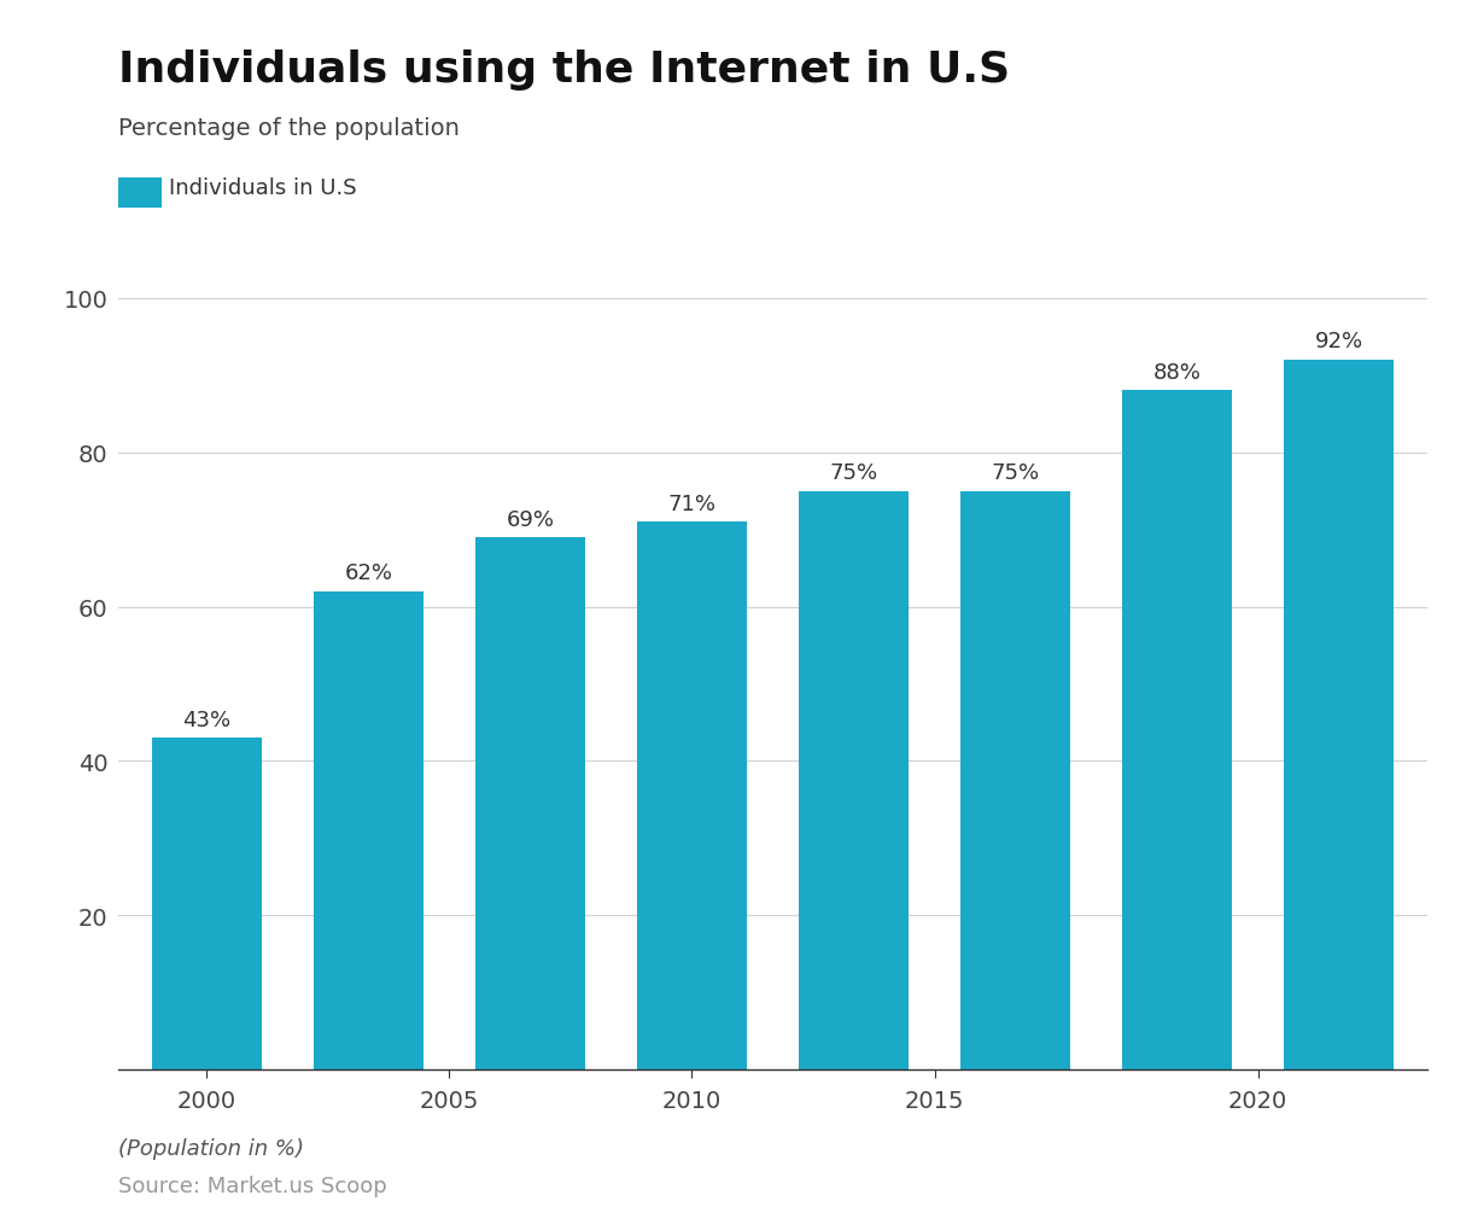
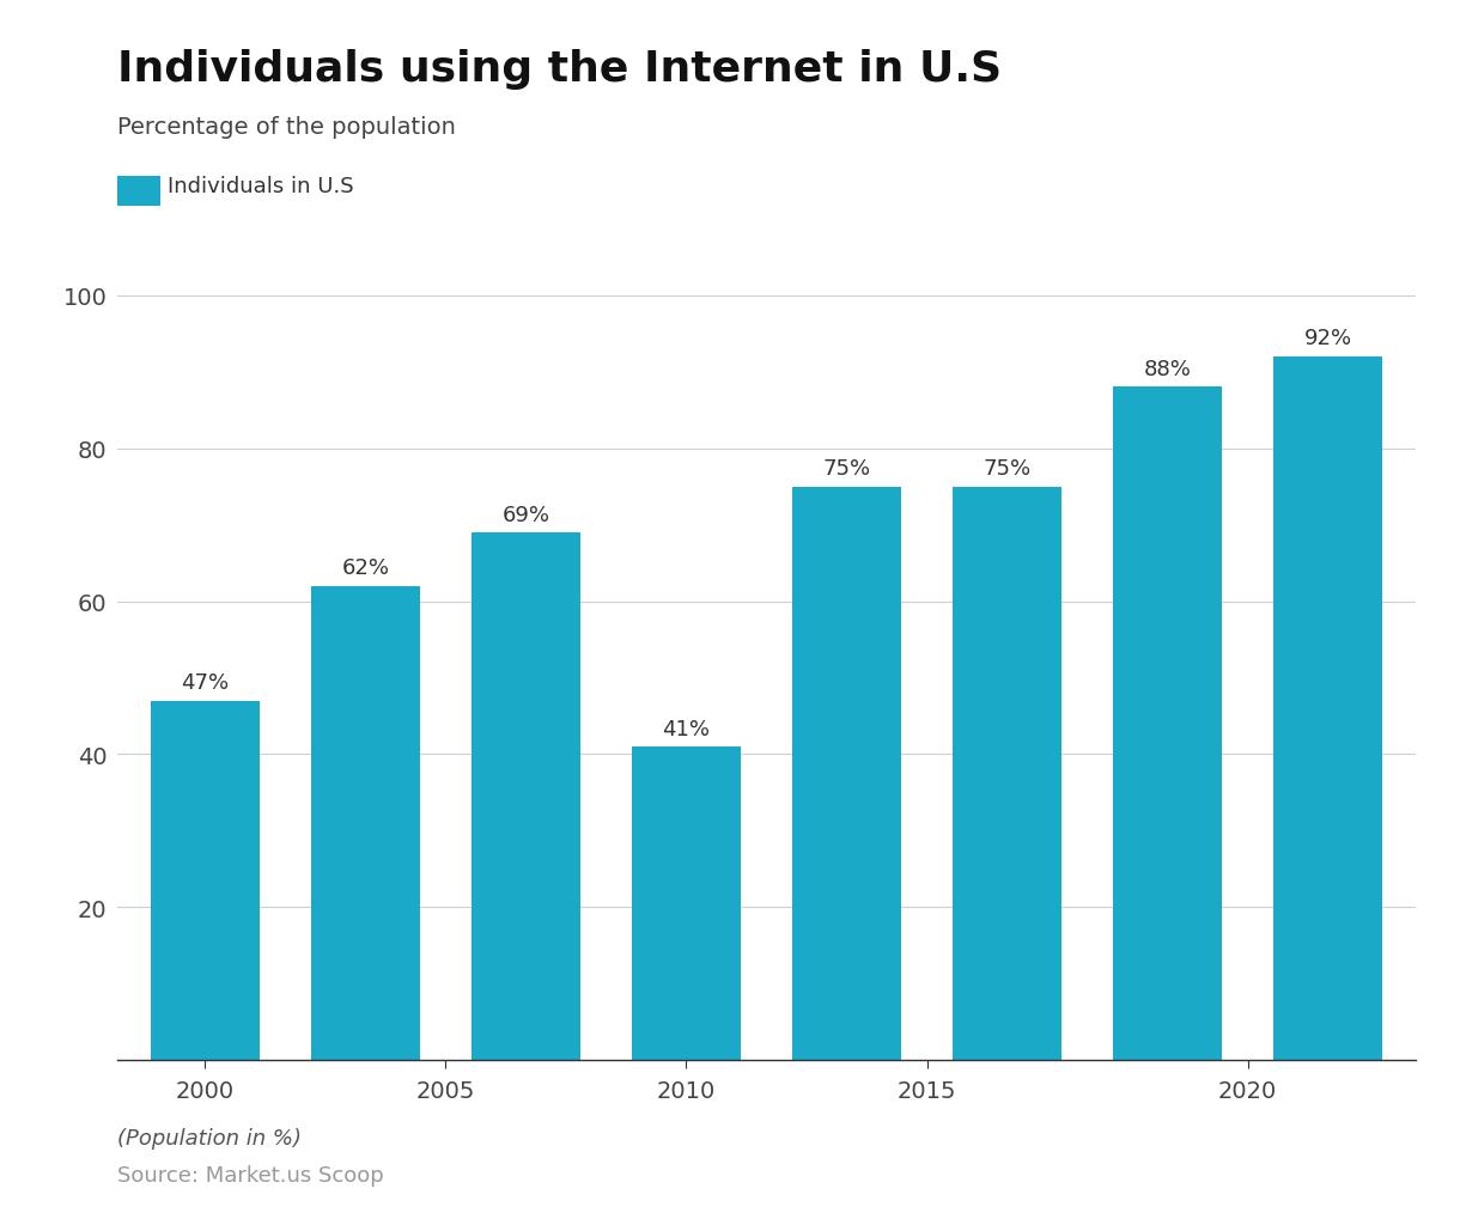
2000: 43% -> 47%
2010: 71% -> 41%
